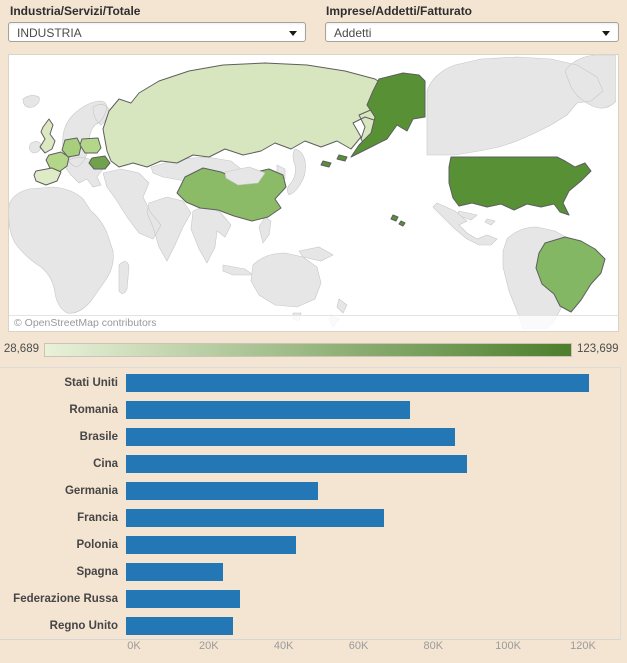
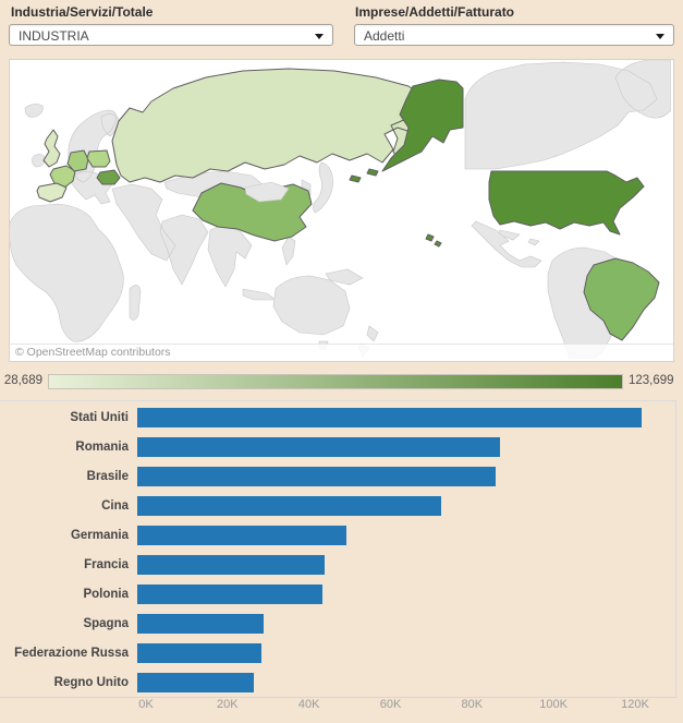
Romania: 76K -> 89K
Cina: 91K -> 74K
Francia: 69K -> 46K
Spagna: 26K -> 31K
